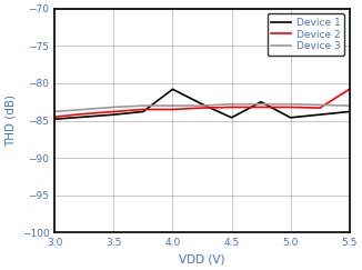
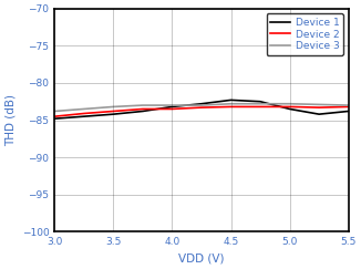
Device 1/4.0: -80.8 -> -83.2
Device 1/4.5: -84.6 -> -82.3
Device 1/5.0: -84.6 -> -83.5
Device 2/5.5: -80.8 -> -83.2
